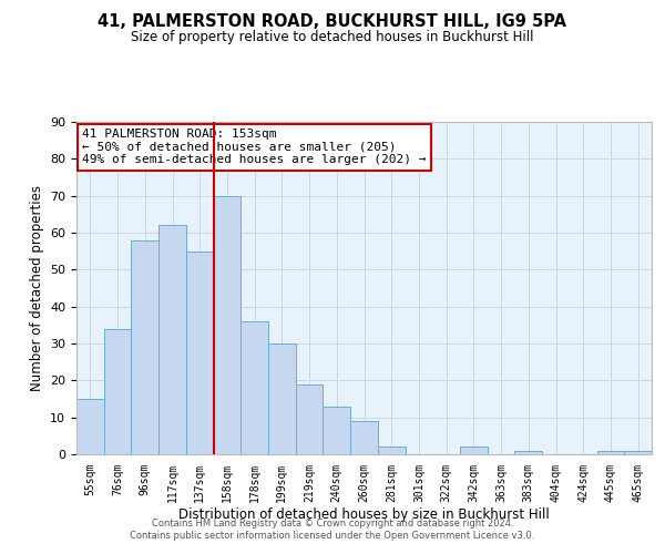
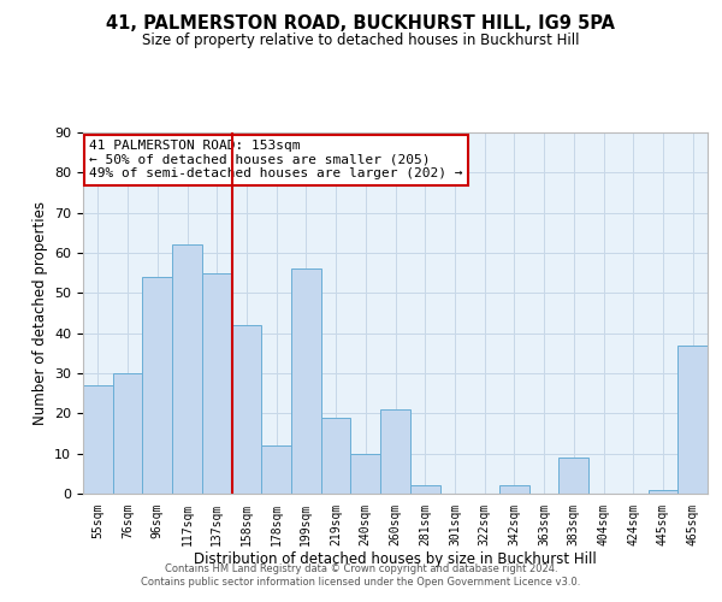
55sqm: 15 -> 27
76sqm: 34 -> 30
96sqm: 58 -> 54
158sqm: 70 -> 42
178sqm: 36 -> 12
199sqm: 30 -> 56
240sqm: 13 -> 10
260sqm: 9 -> 21
383sqm: 1 -> 9
465sqm: 1 -> 37
